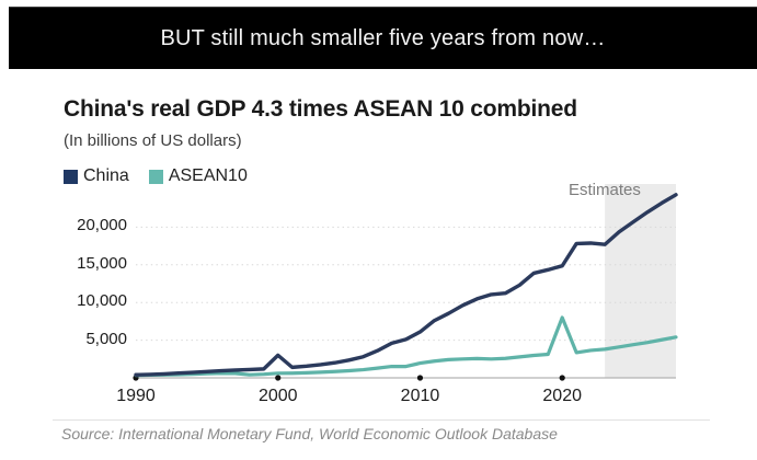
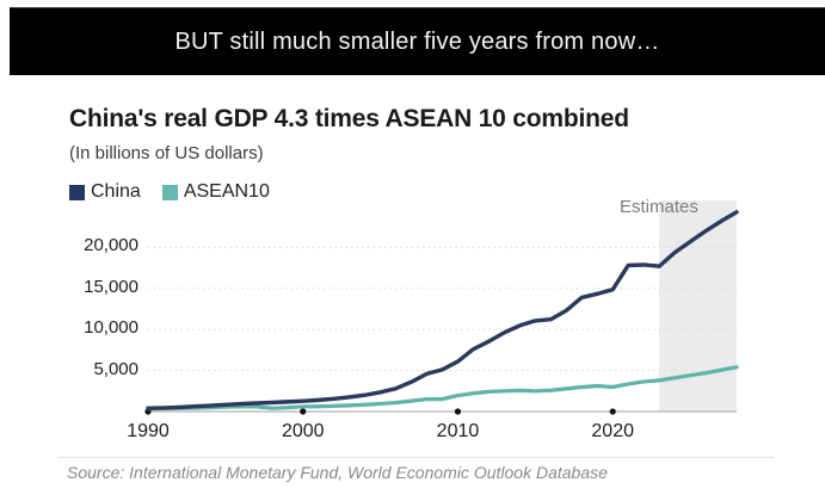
China/2000: 3000 -> 1000
ASEAN10/2020: 8000 -> 3000
